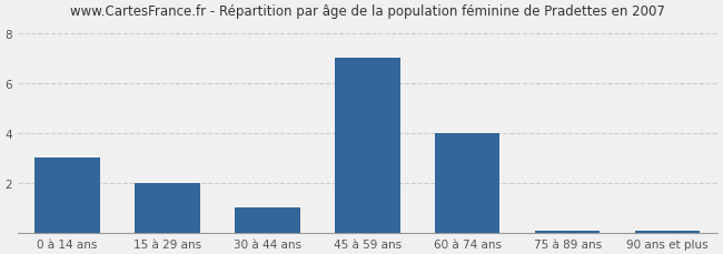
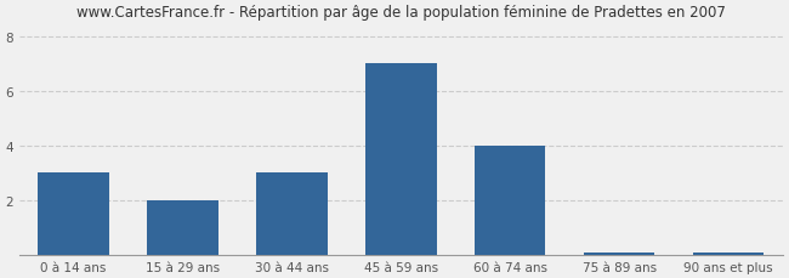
30 à 44 ans: 1.00 -> 3.00
